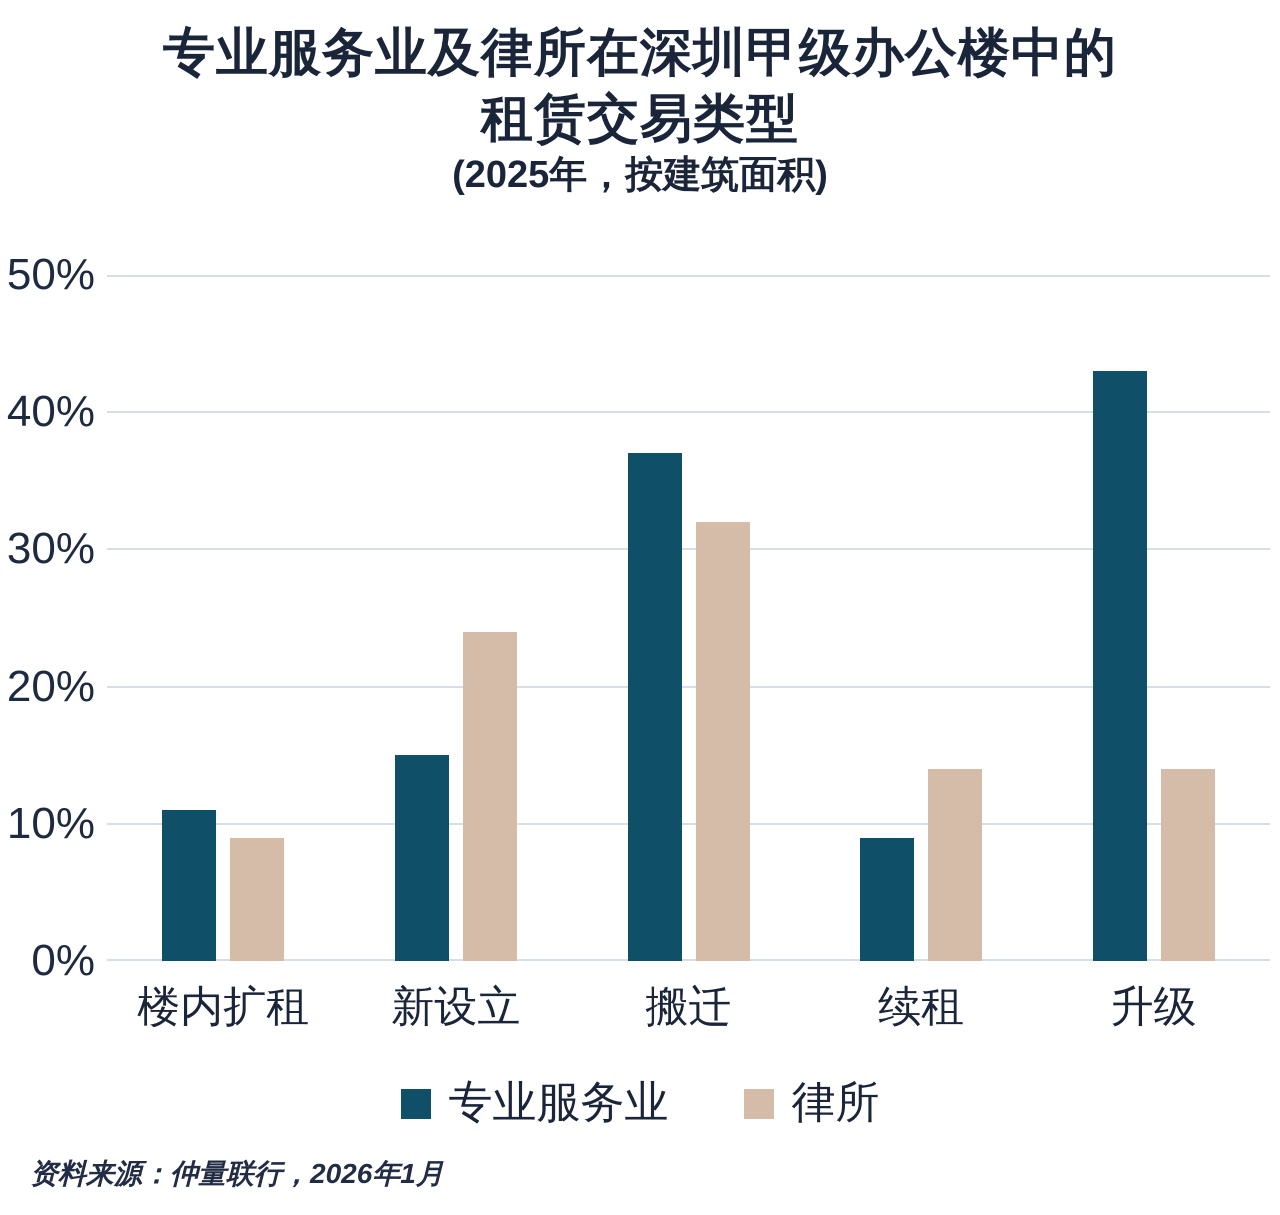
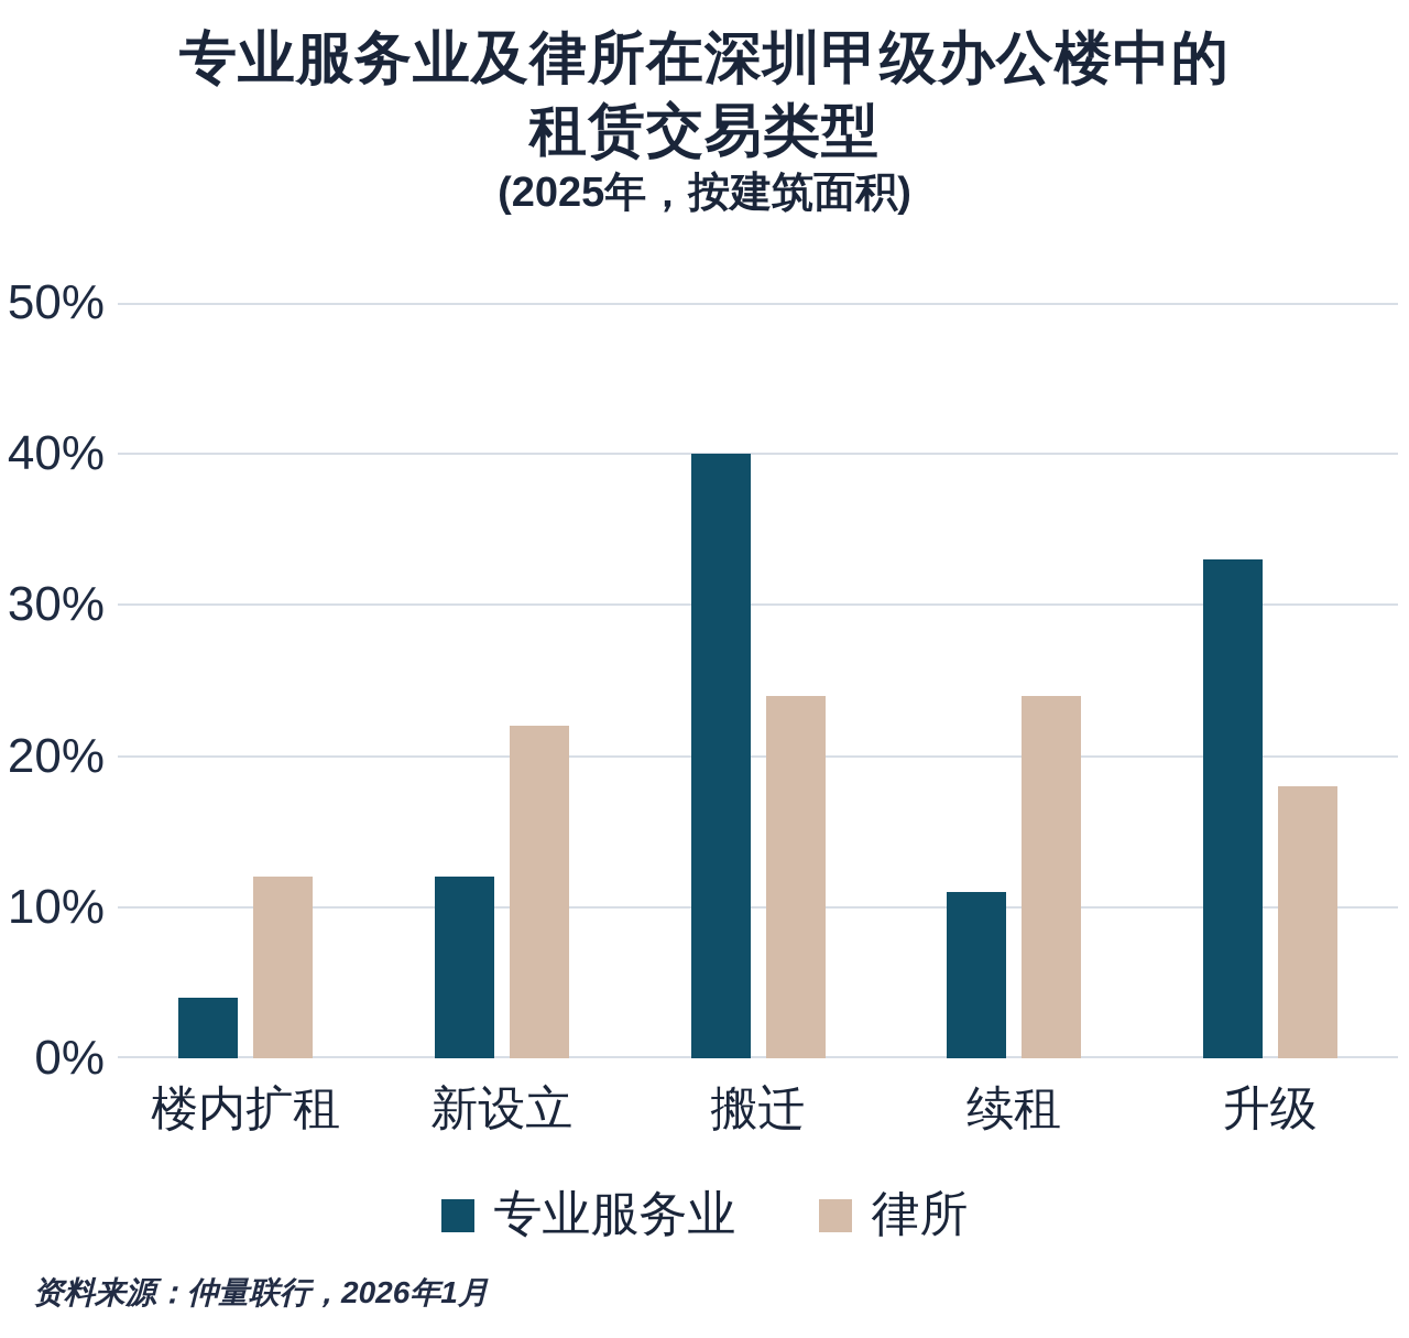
专业服务业/楼内扩租: 11% -> 4%
律所/楼内扩租: 9% -> 12%
专业服务业/新设立: 15% -> 12%
律所/新设立: 24% -> 22%
专业服务业/搬迁: 37% -> 40%
律所/搬迁: 32% -> 24%
专业服务业/续租: 9% -> 11%
律所/续租: 14% -> 24%
专业服务业/升级: 43% -> 33%
律所/升级: 14% -> 18%
